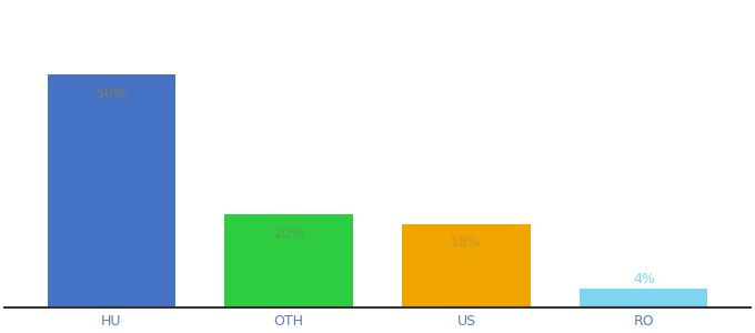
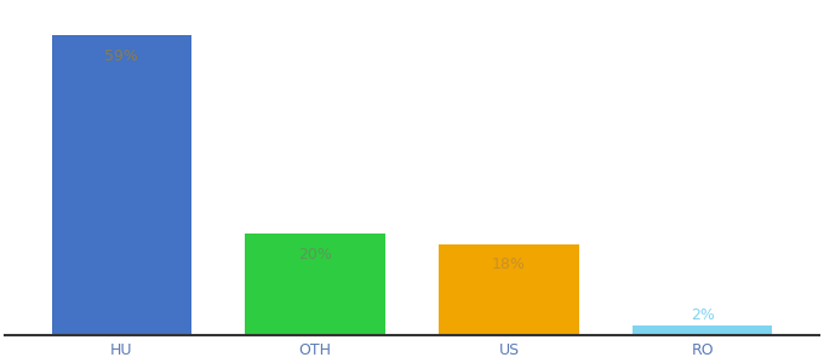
HU: 50% -> 59%
RO: 4% -> 2%
